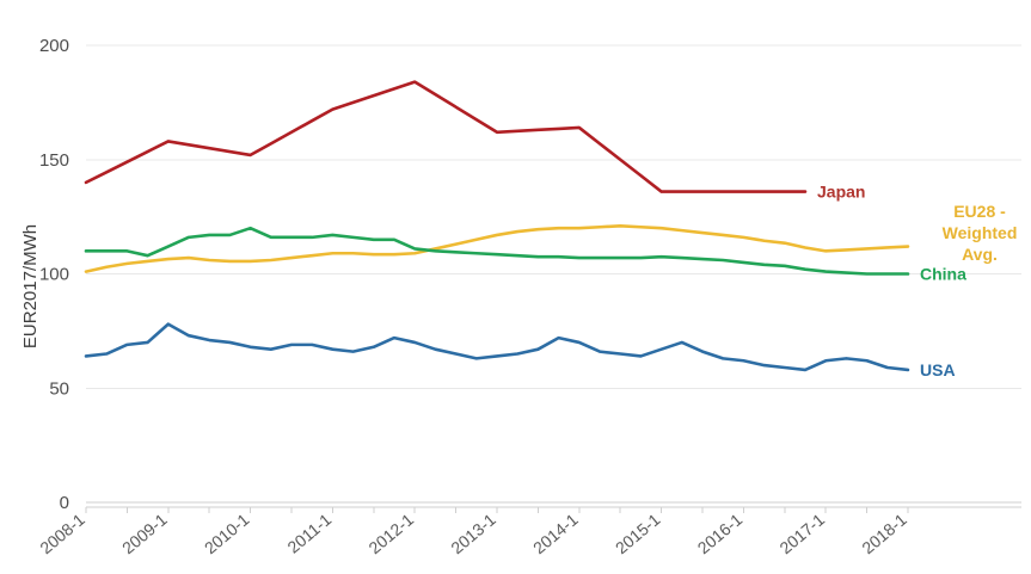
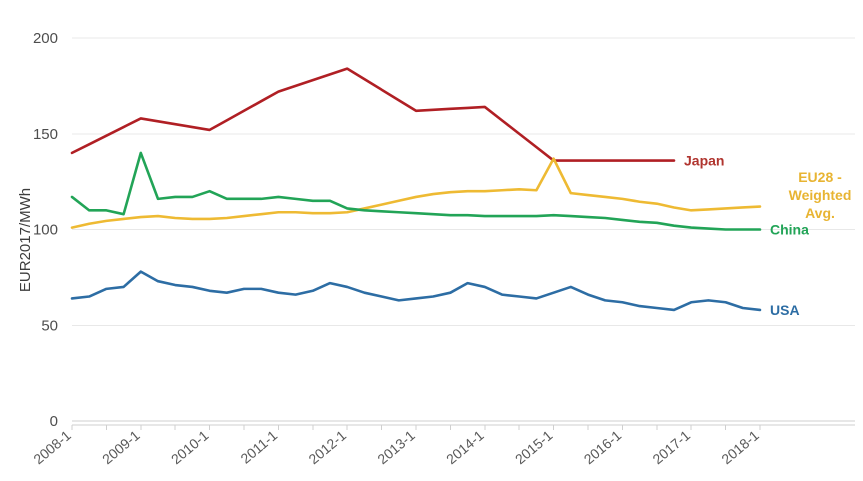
China/2008-1: 110 -> 117
China/2009-1: 112 -> 140
EU28 - Weighted Avg./2015-1: 120 -> 137
